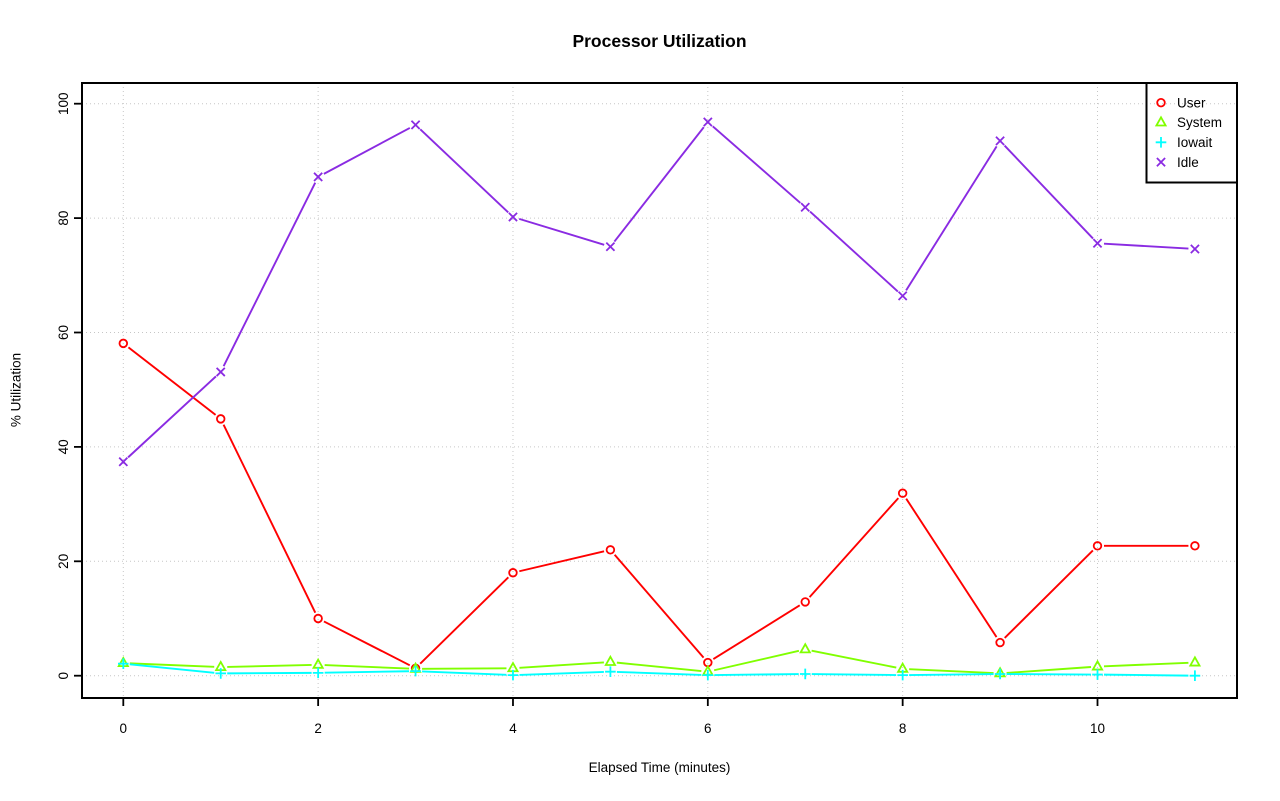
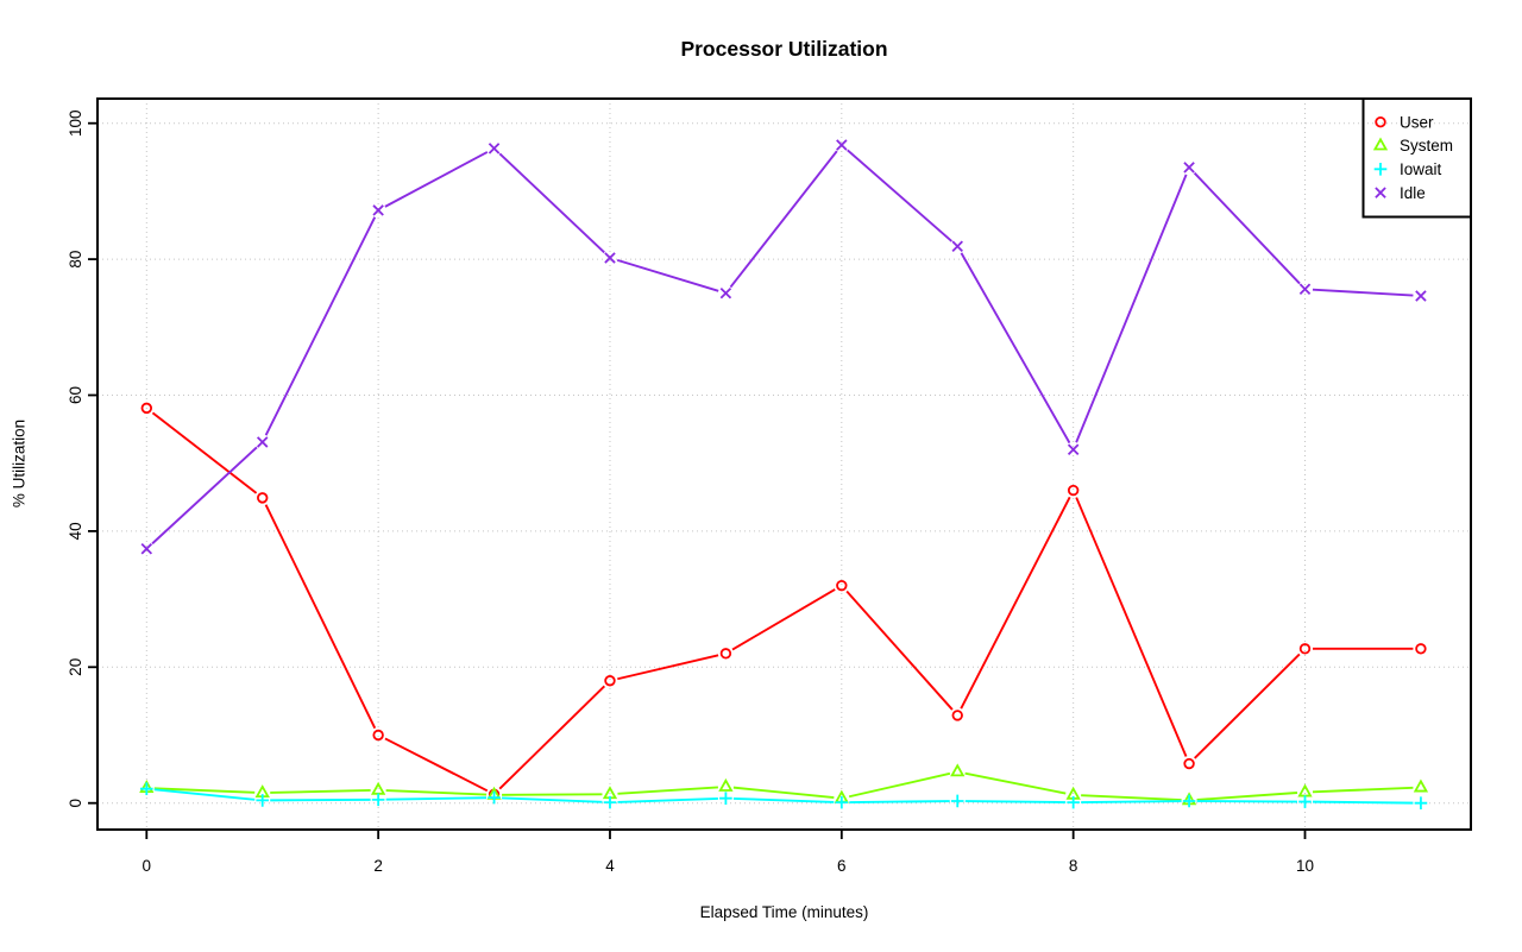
User/6: 2 -> 32
User/8: 32 -> 46
Idle/8: 66 -> 52
